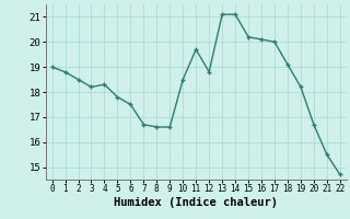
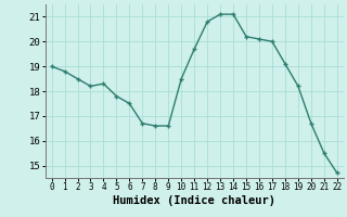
12: 18.8 -> 20.8
